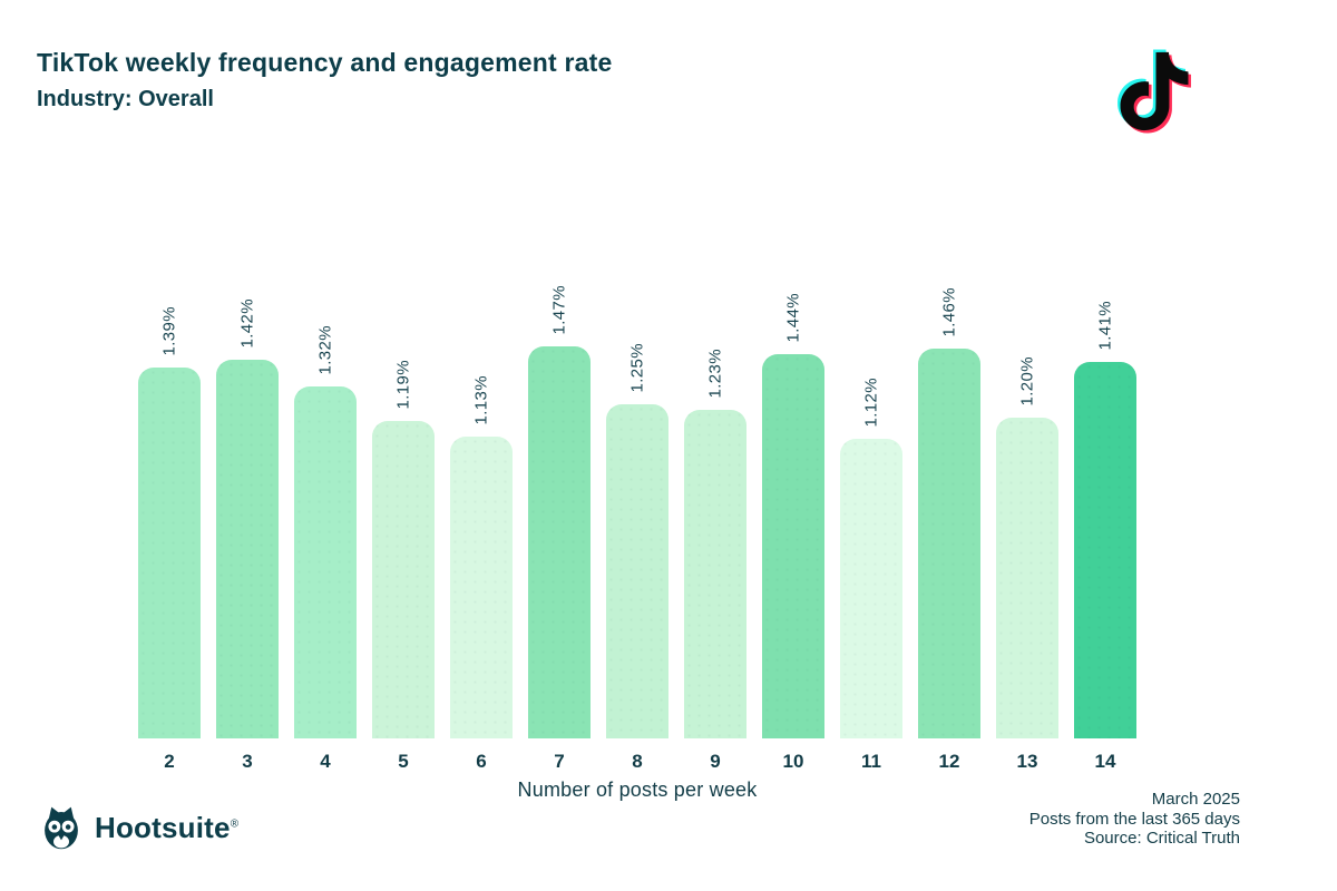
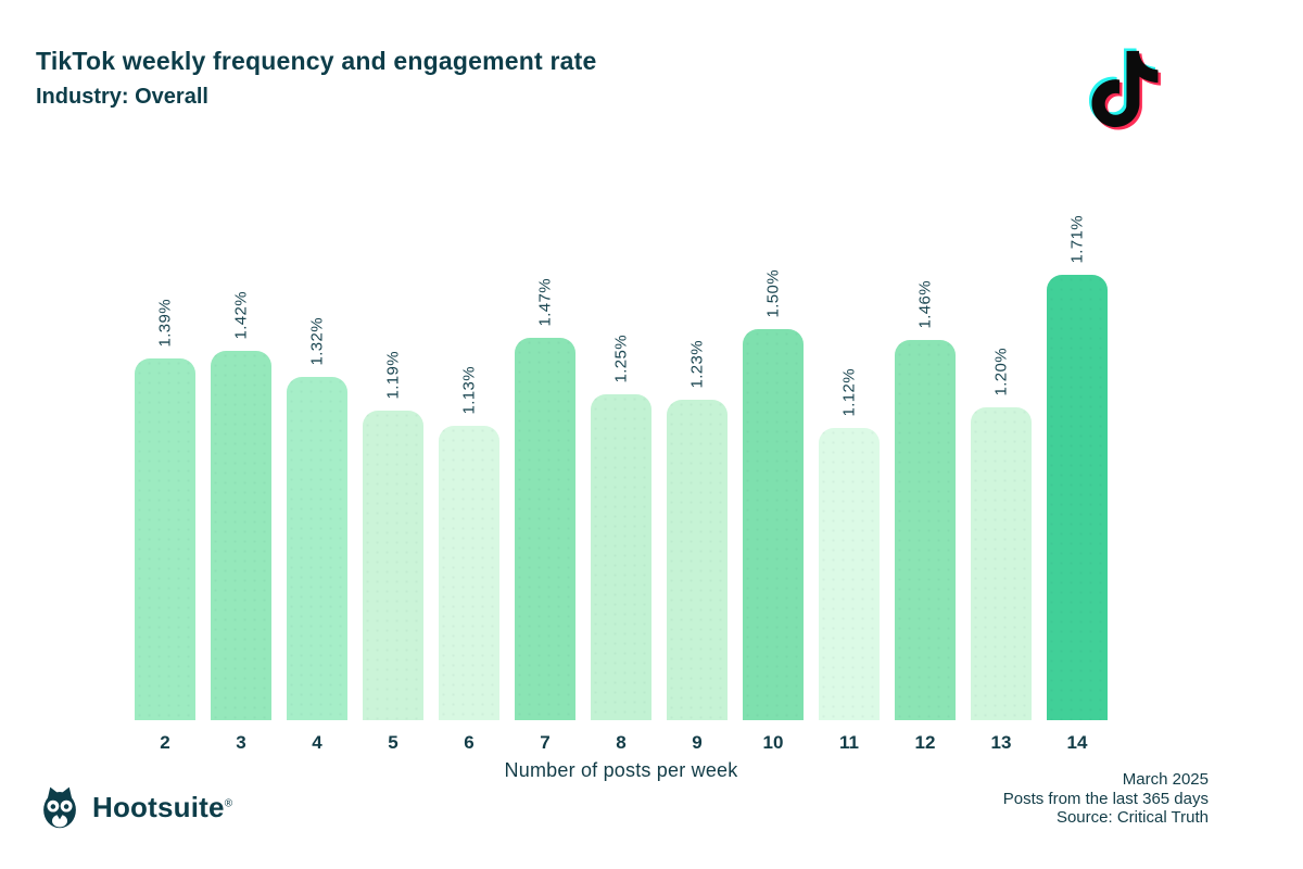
10: 1.44% -> 1.50%
14: 1.41% -> 1.71%
